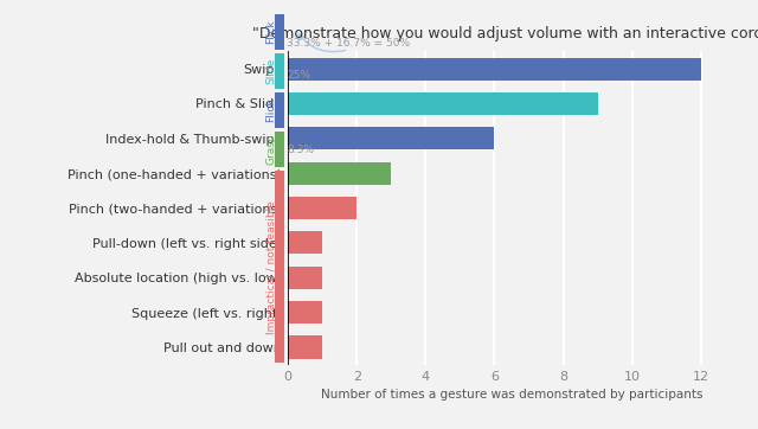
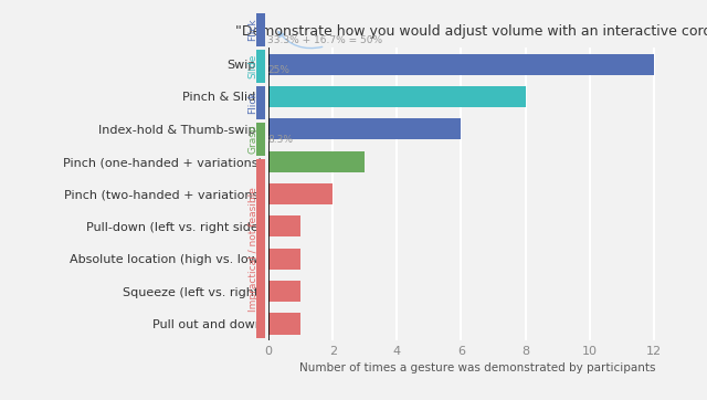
Pinch & Slide: 9 -> 8
